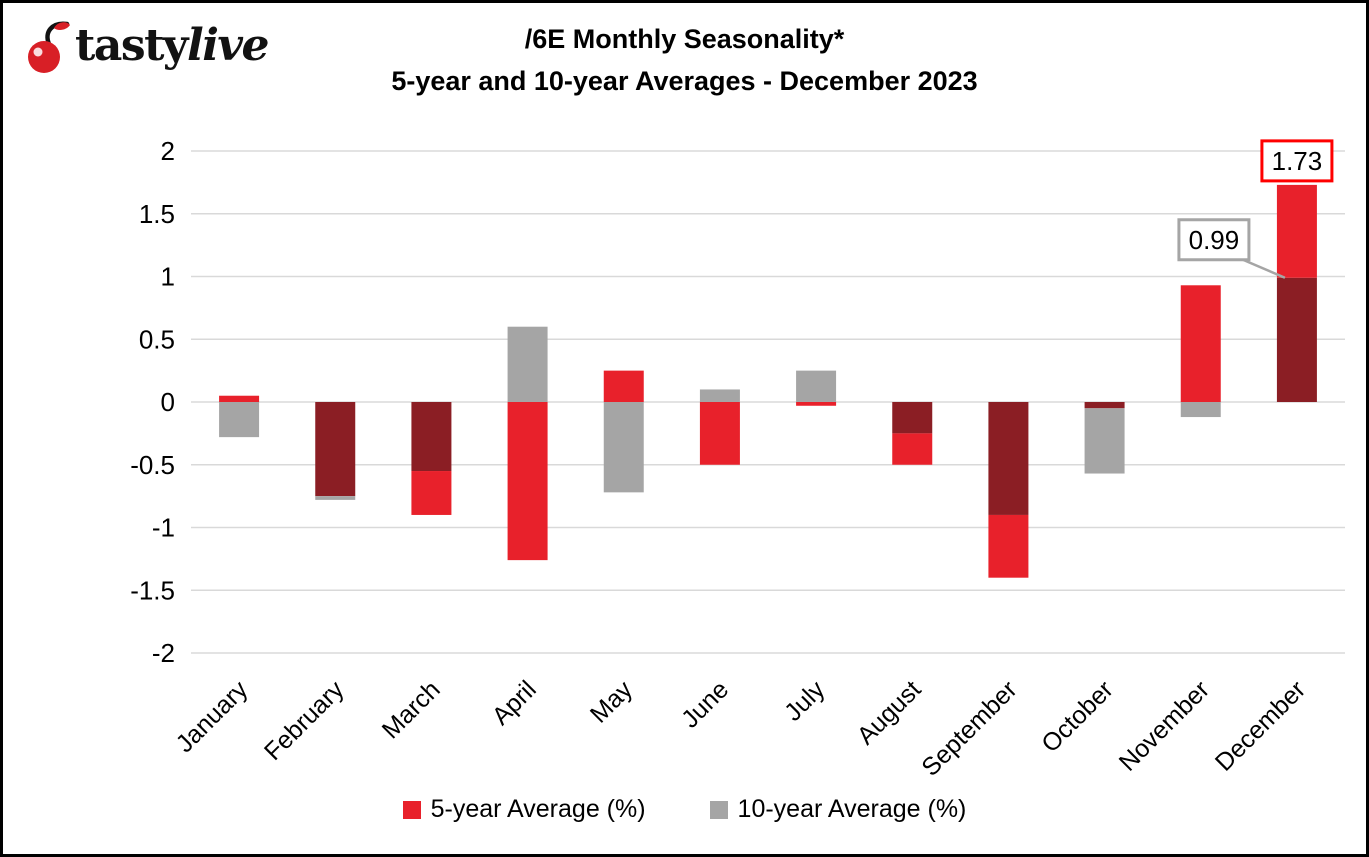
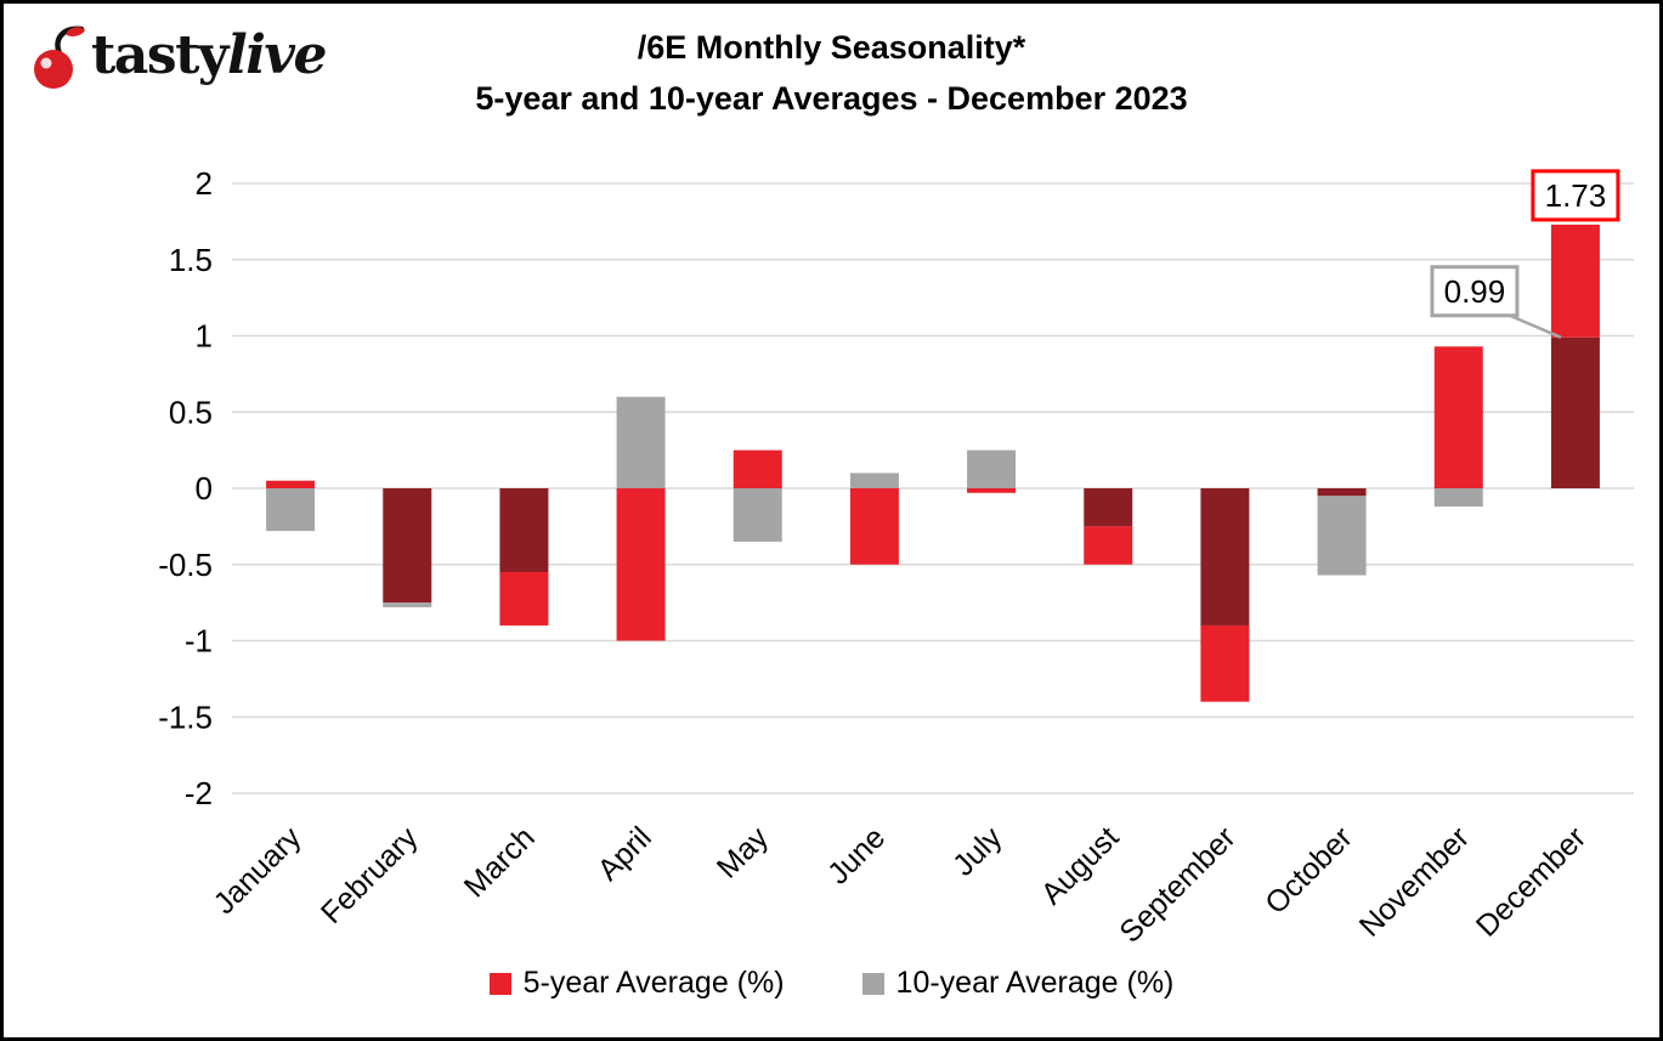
5-year Average (%)/April: -1.26 -> -1.00
10-year Average (%)/May: -0.72 -> -0.35
